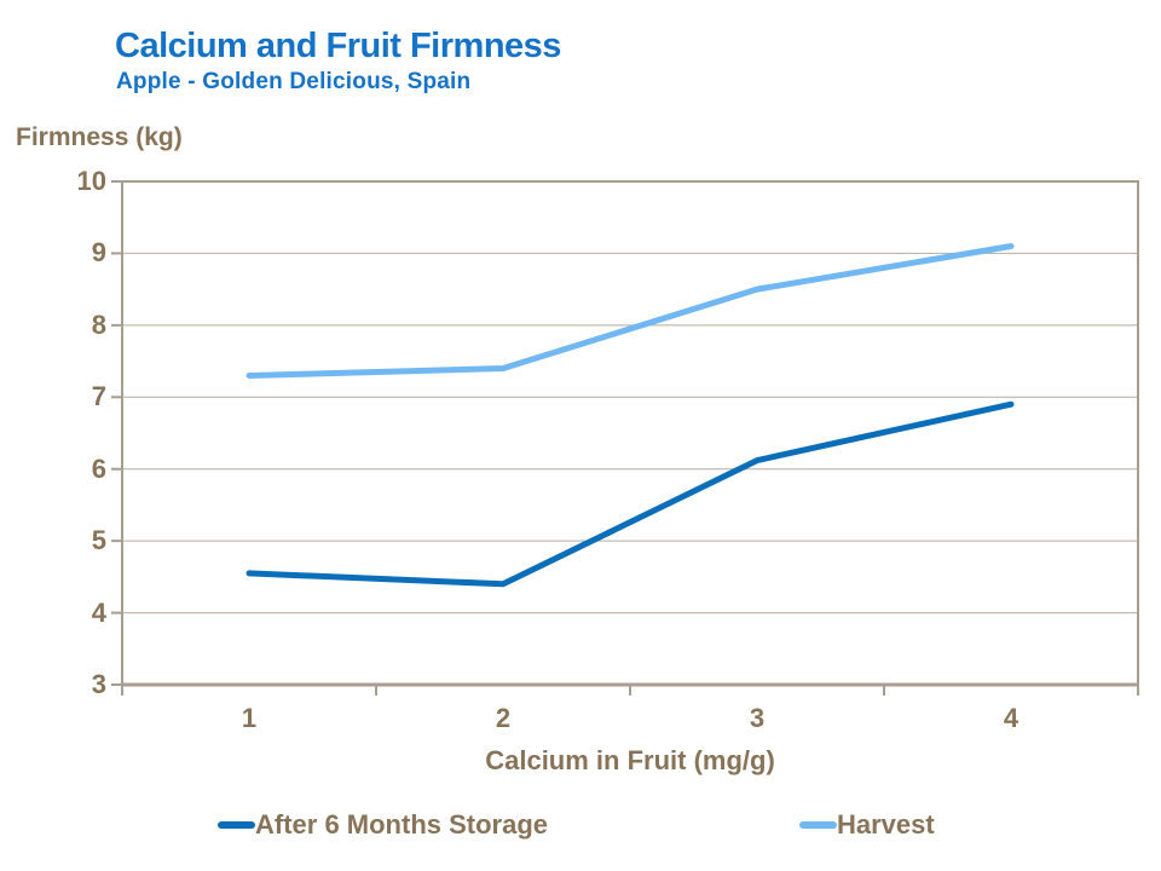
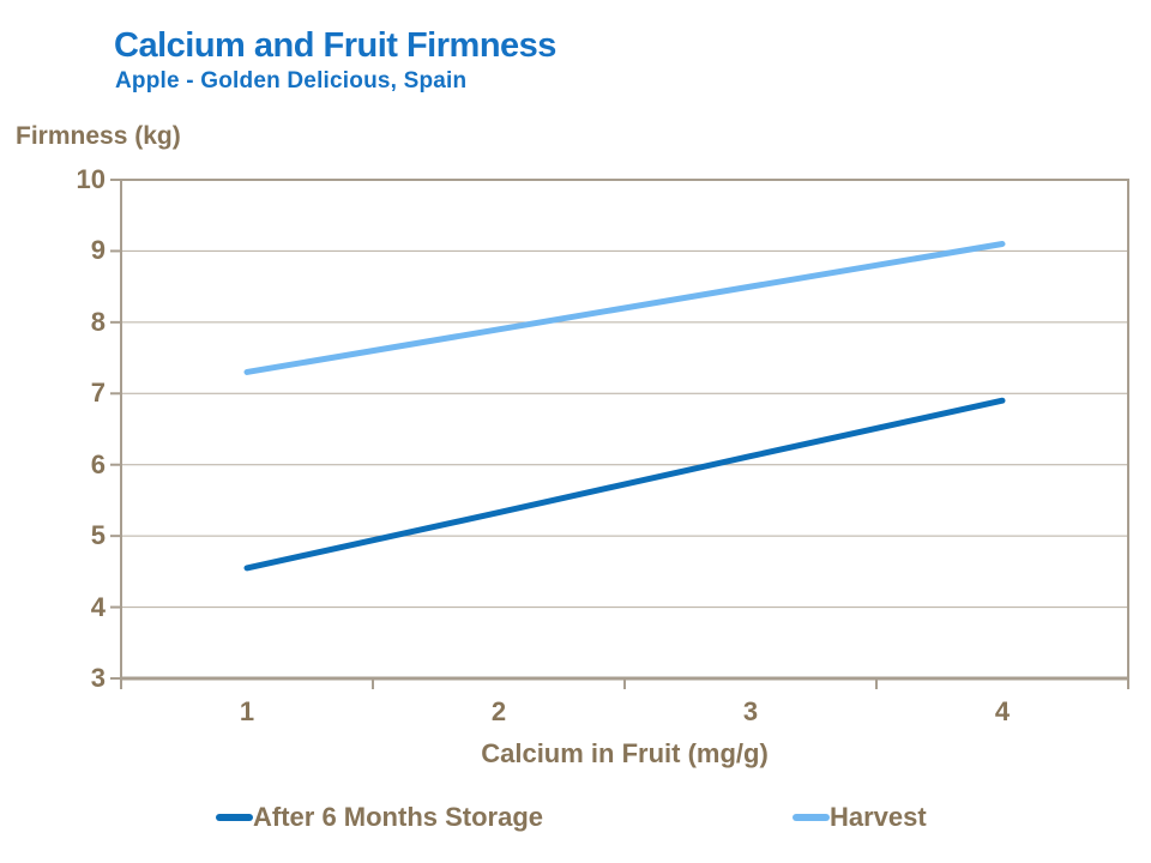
After 6 Months Storage/2: 4.4 -> 5.3
Harvest/2: 7.4 -> 7.9
